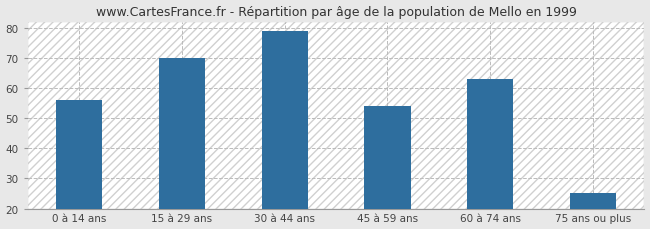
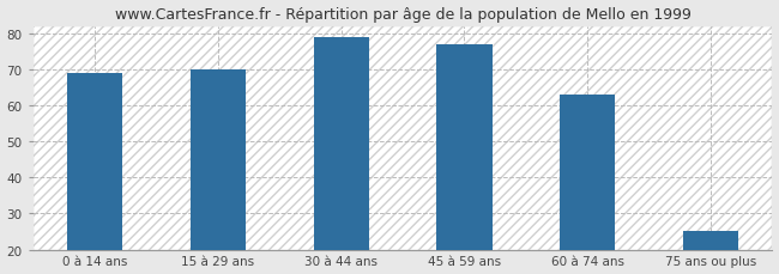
0 à 14 ans: 56 -> 69
45 à 59 ans: 54 -> 77
